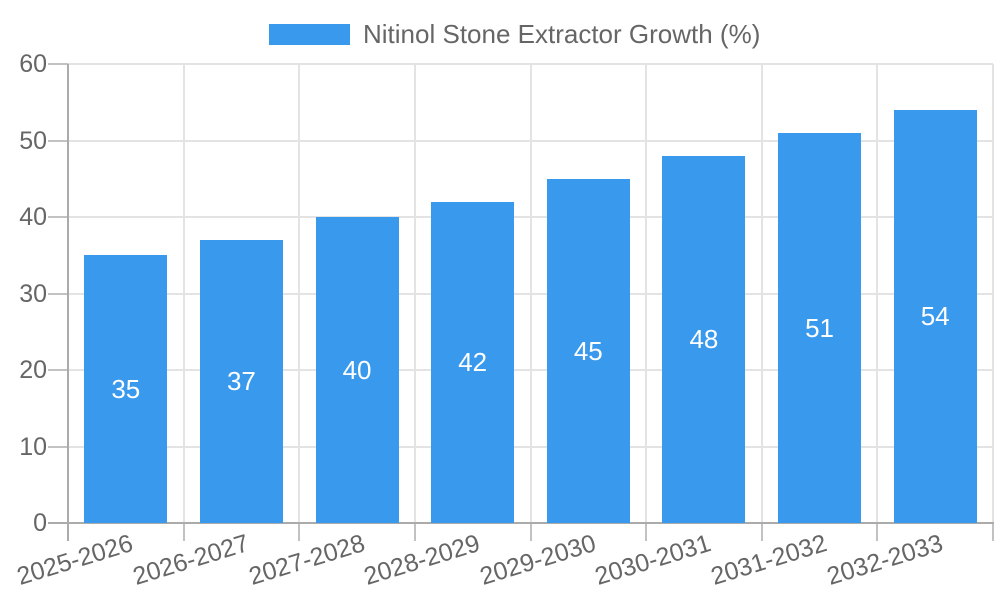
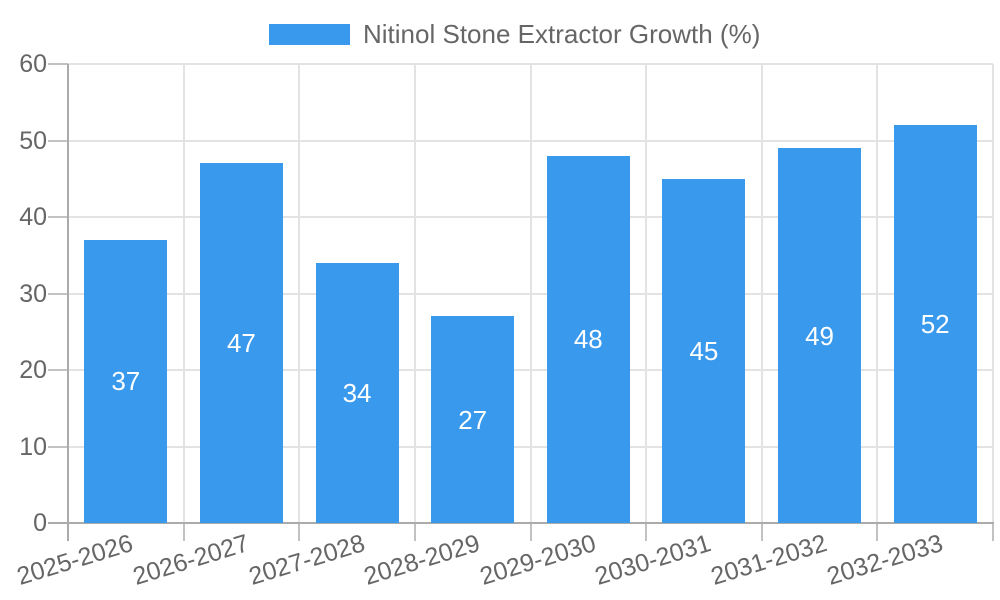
2025-2026: 35 -> 37
2026-2027: 37 -> 47
2027-2028: 40 -> 34
2028-2029: 42 -> 27
2029-2030: 45 -> 48
2030-2031: 48 -> 45
2031-2032: 51 -> 49
2032-2033: 54 -> 52
